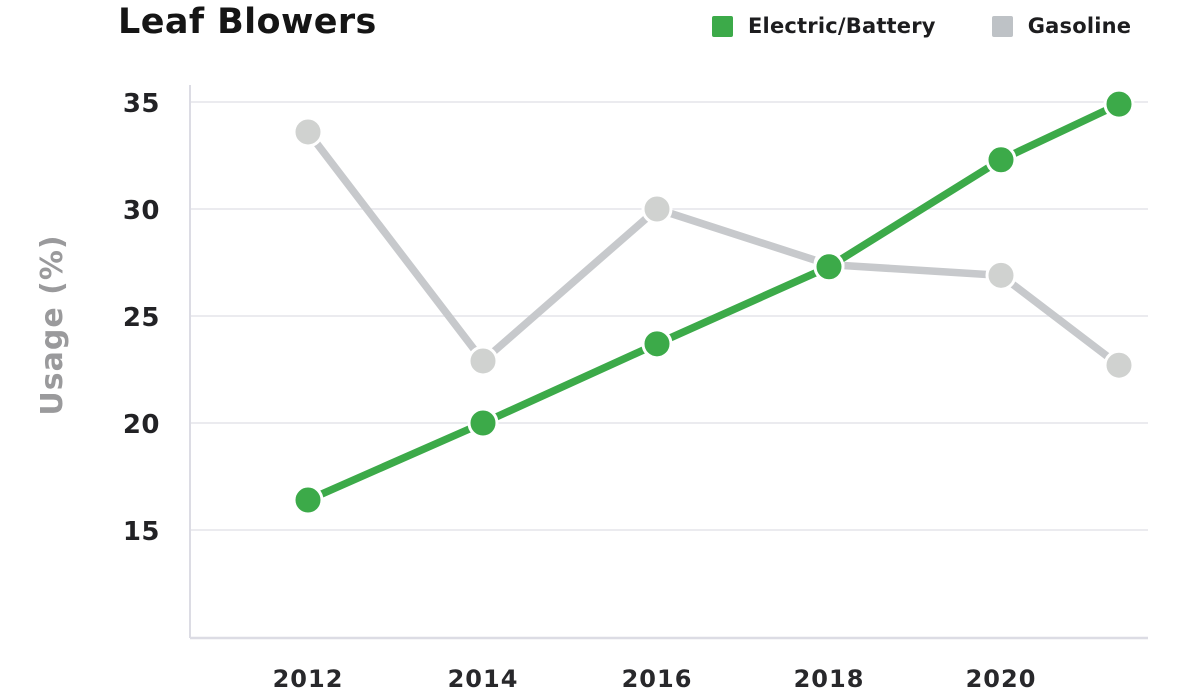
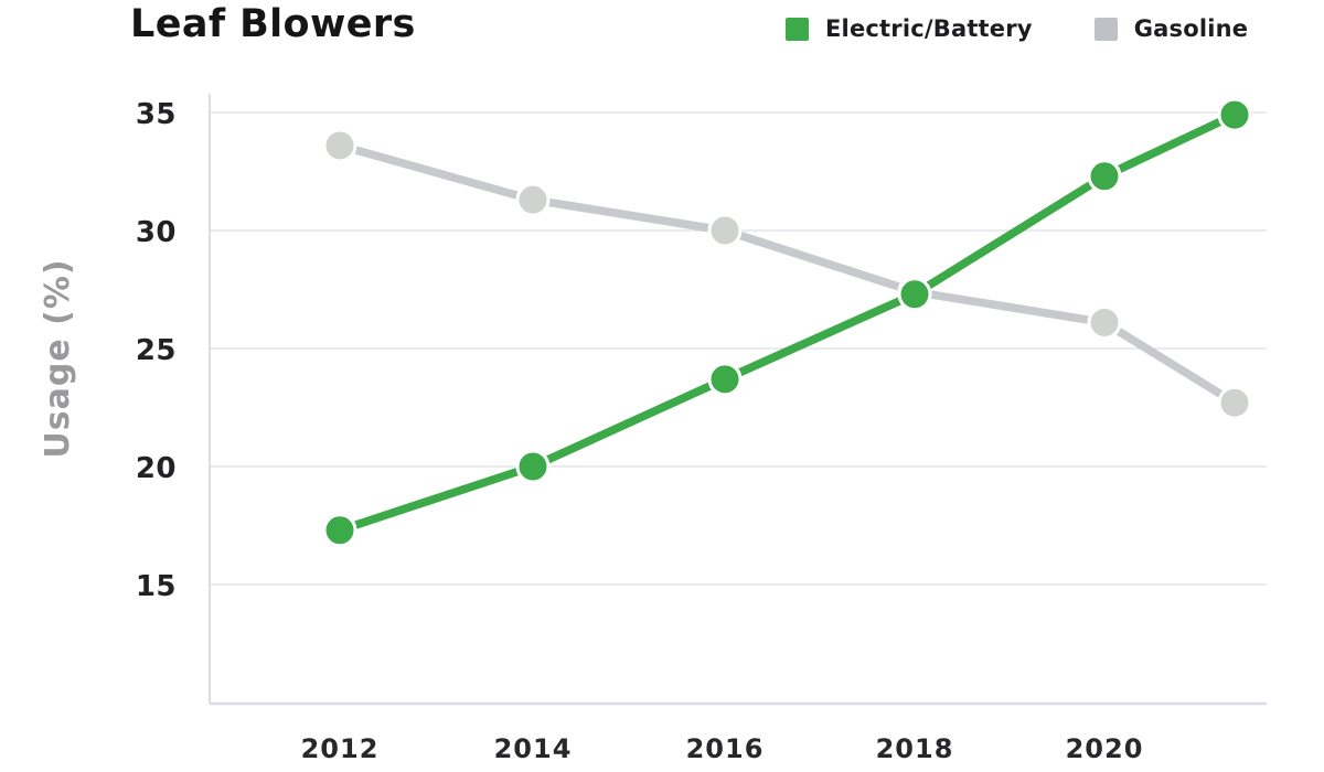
Electric/Battery/2012: 16.4 -> 17.3
Gasoline/2014: 22.9 -> 31.3
Gasoline/2020: 26.9 -> 26.1
